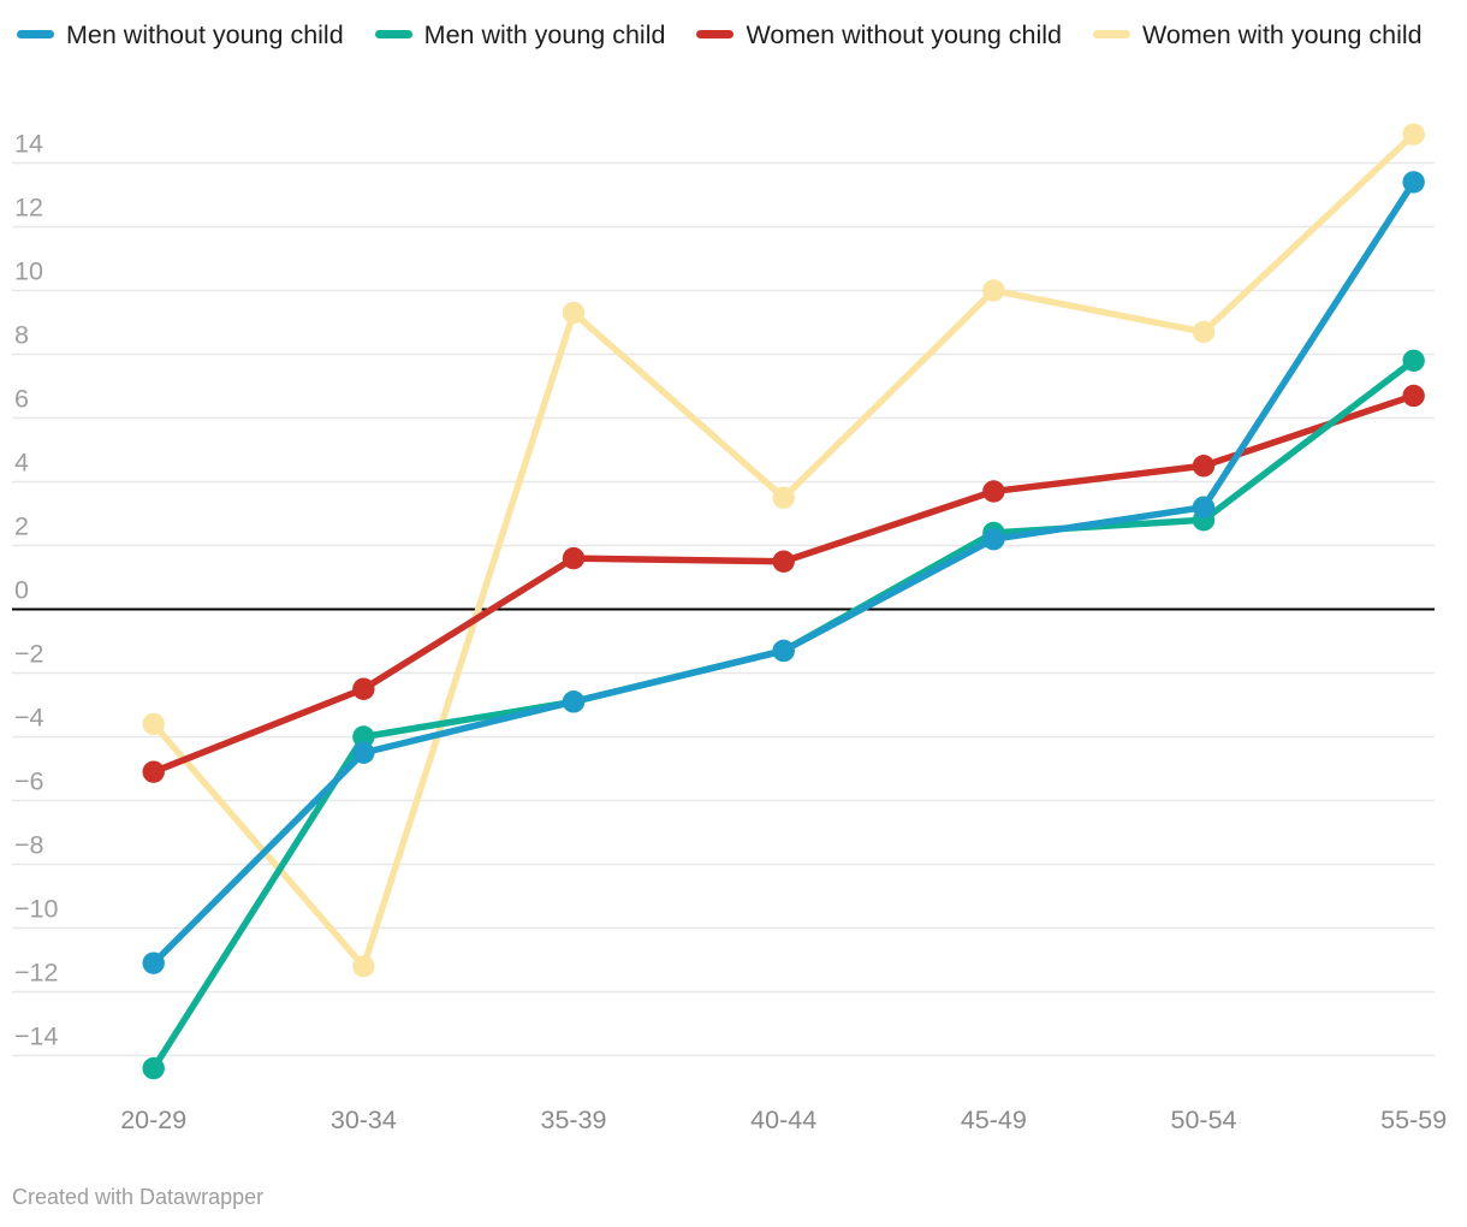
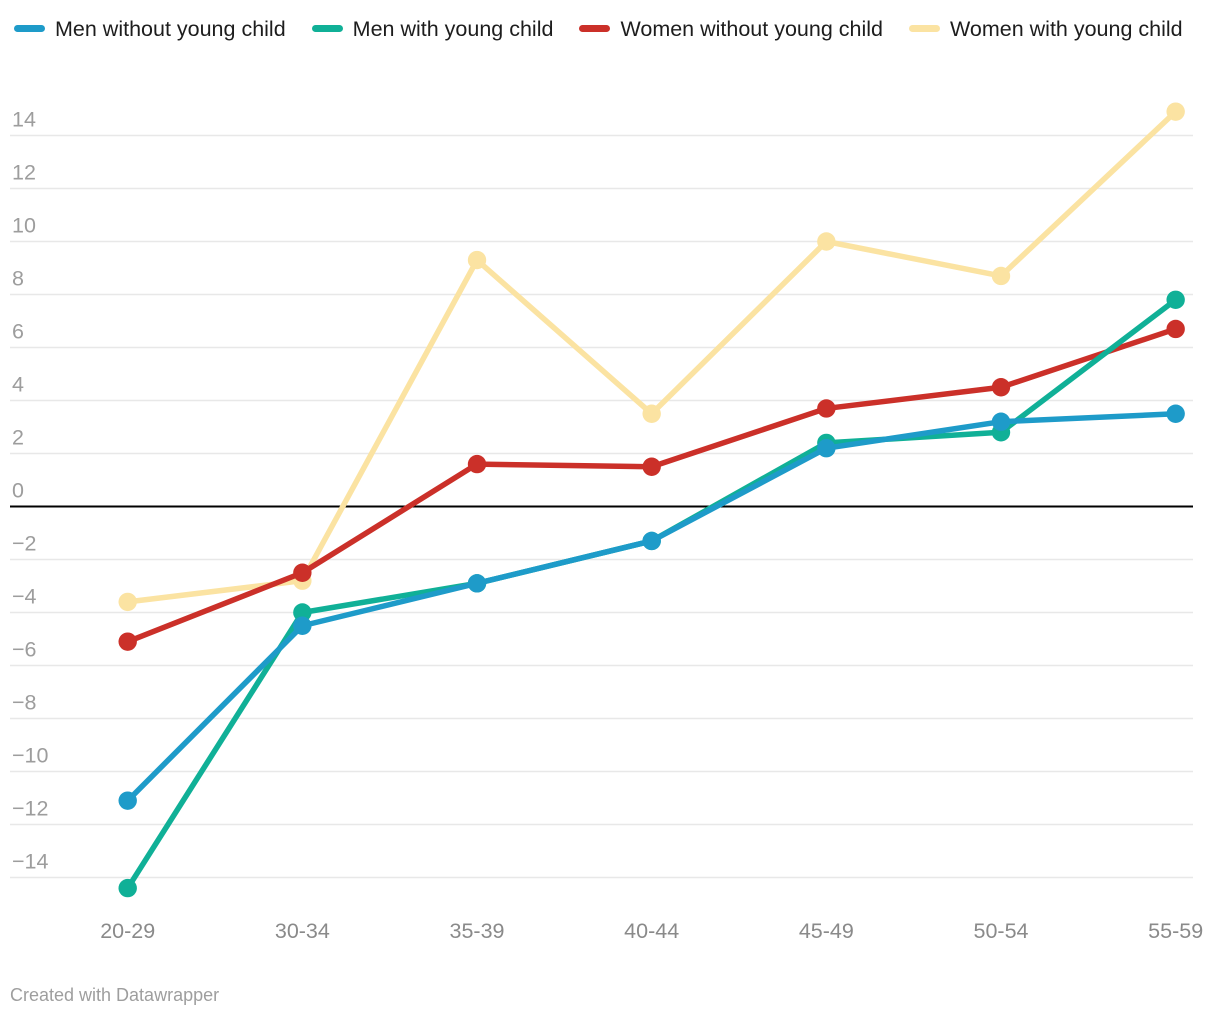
Women with young child/30-34: -11.2 -> -2.8
Men without young child/55-59: 13.4 -> 3.5
